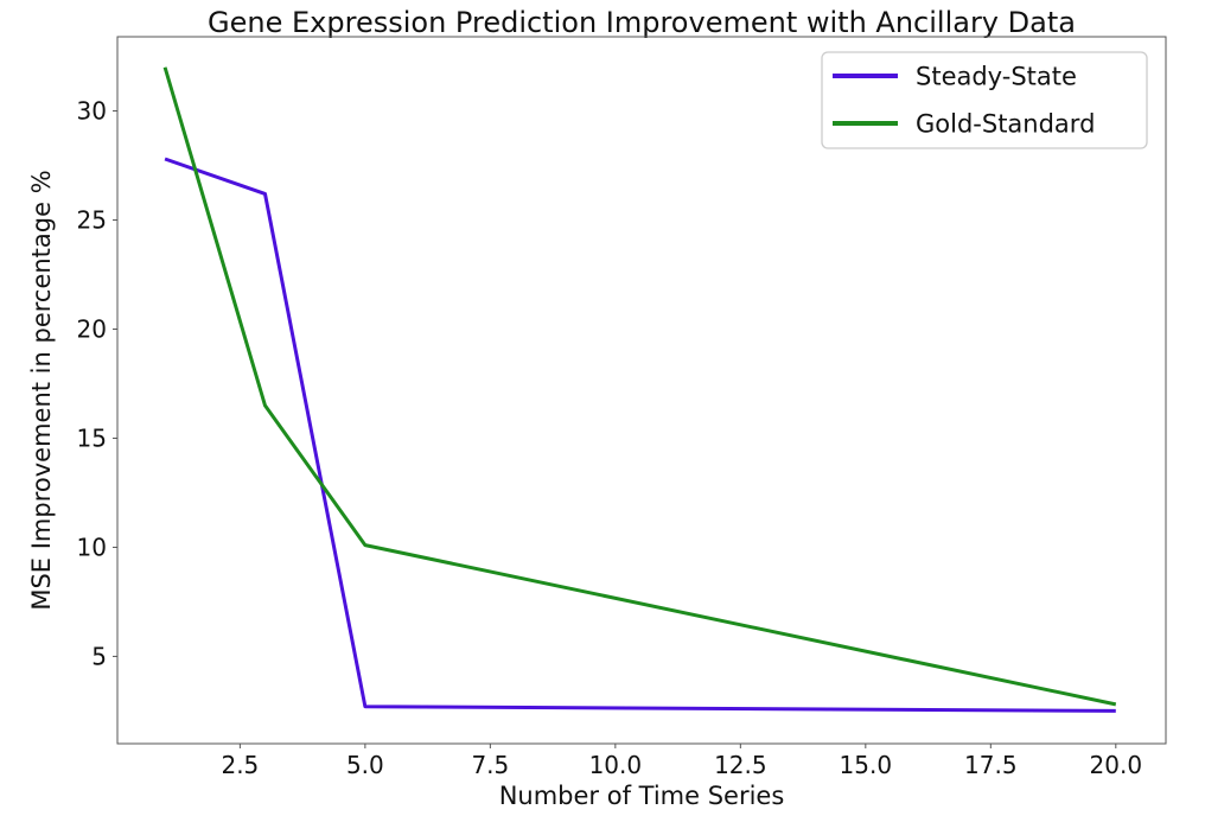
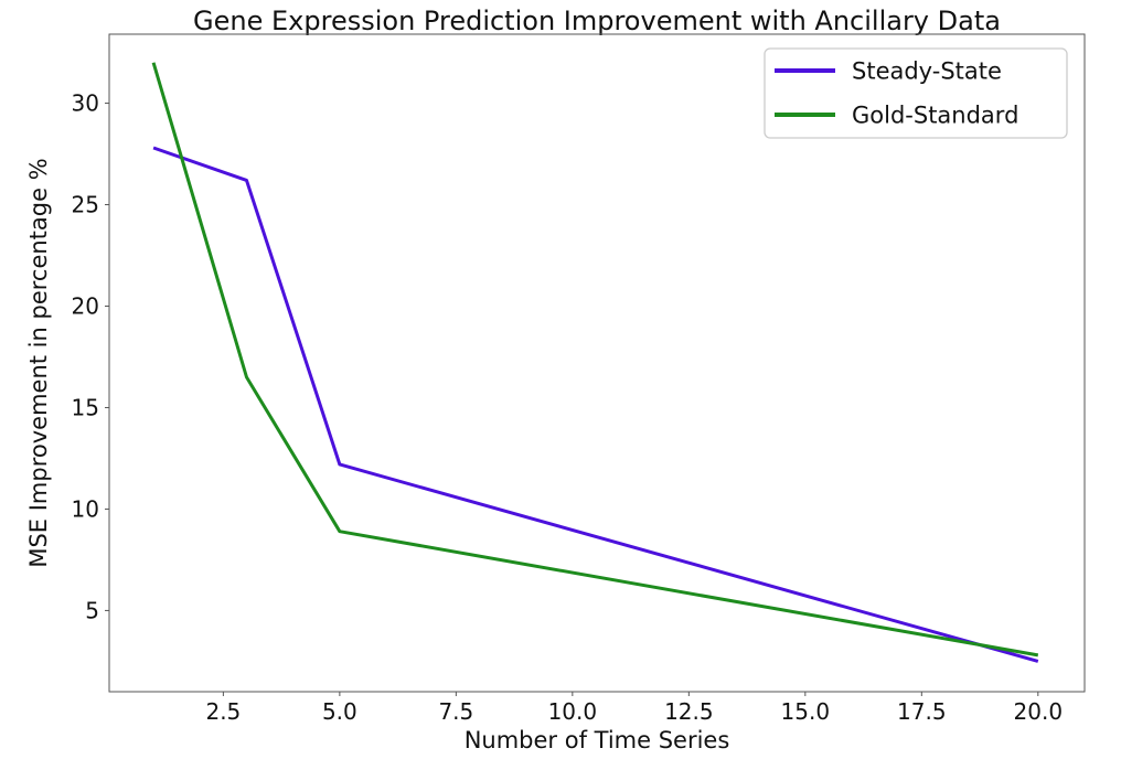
Steady-State/5: 2,7 -> 12,2
Gold-Standard/5: 10,1 -> 8,9
